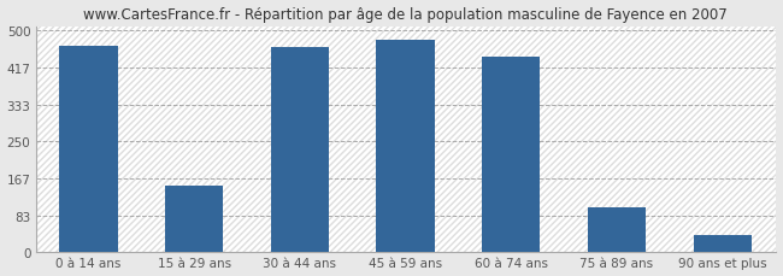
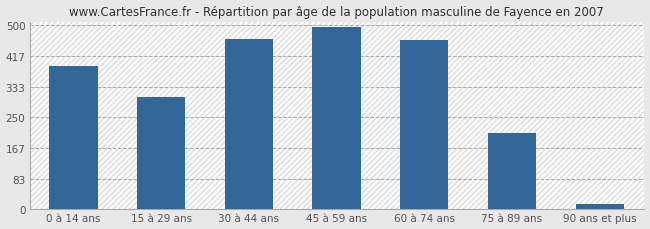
0 à 14 ans: 465 -> 390
15 à 29 ans: 150 -> 305
45 à 59 ans: 480 -> 496
60 à 74 ans: 440 -> 460
75 à 89 ans: 100 -> 208
90 ans et plus: 40 -> 15
